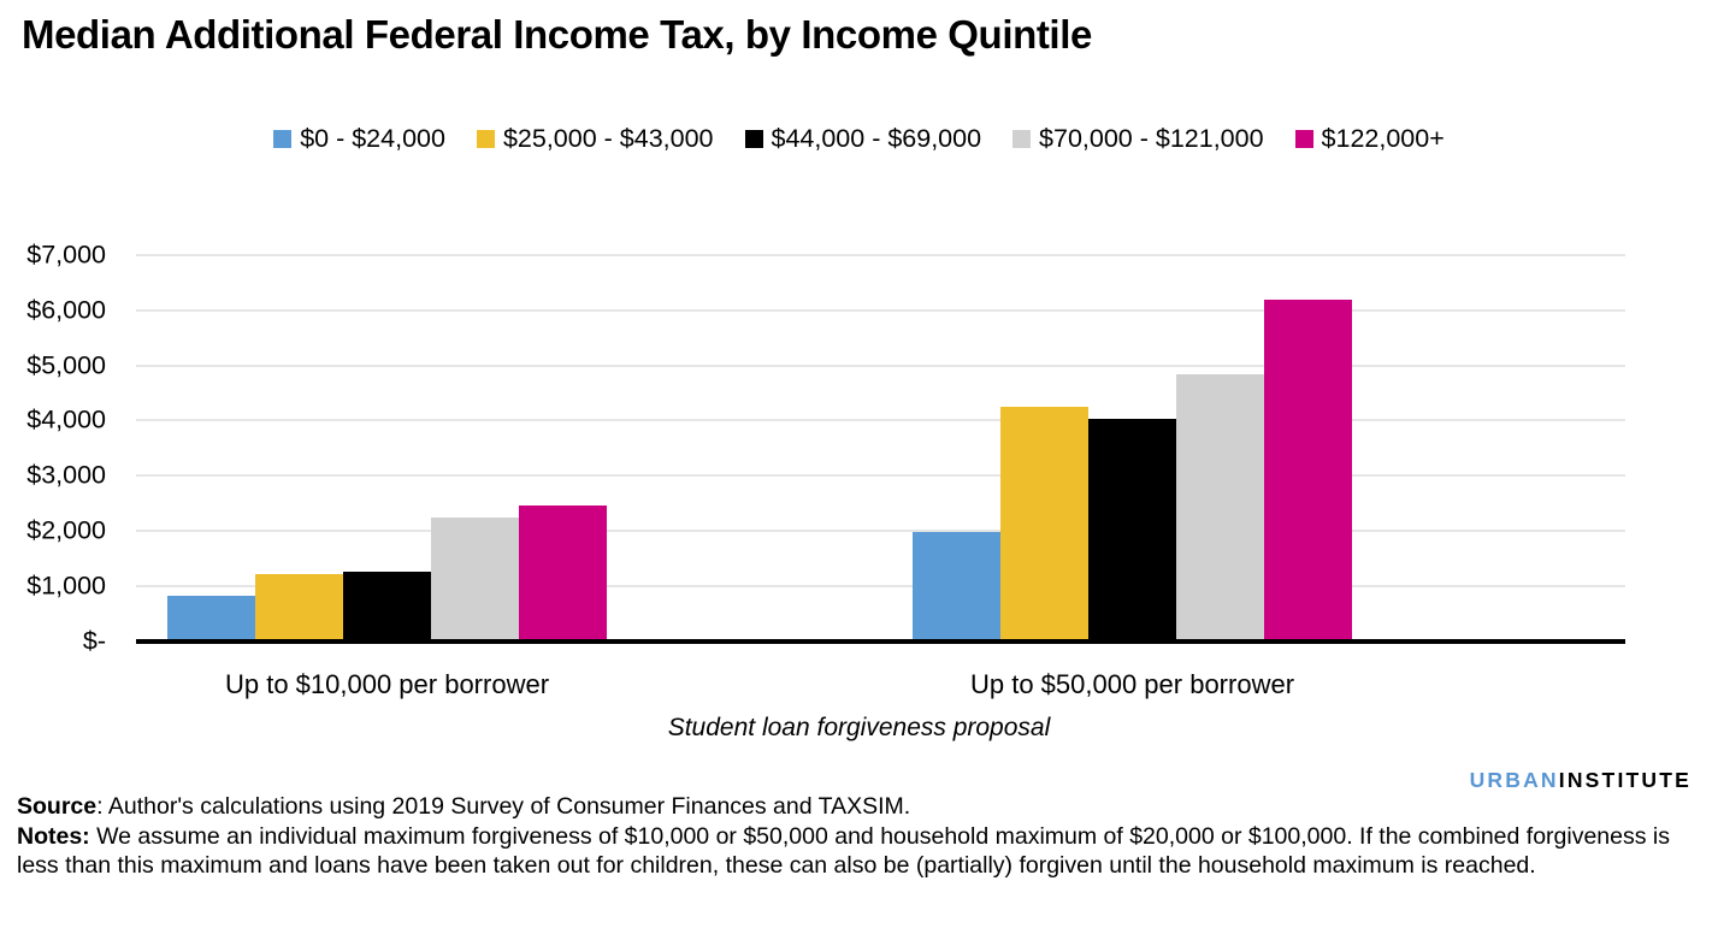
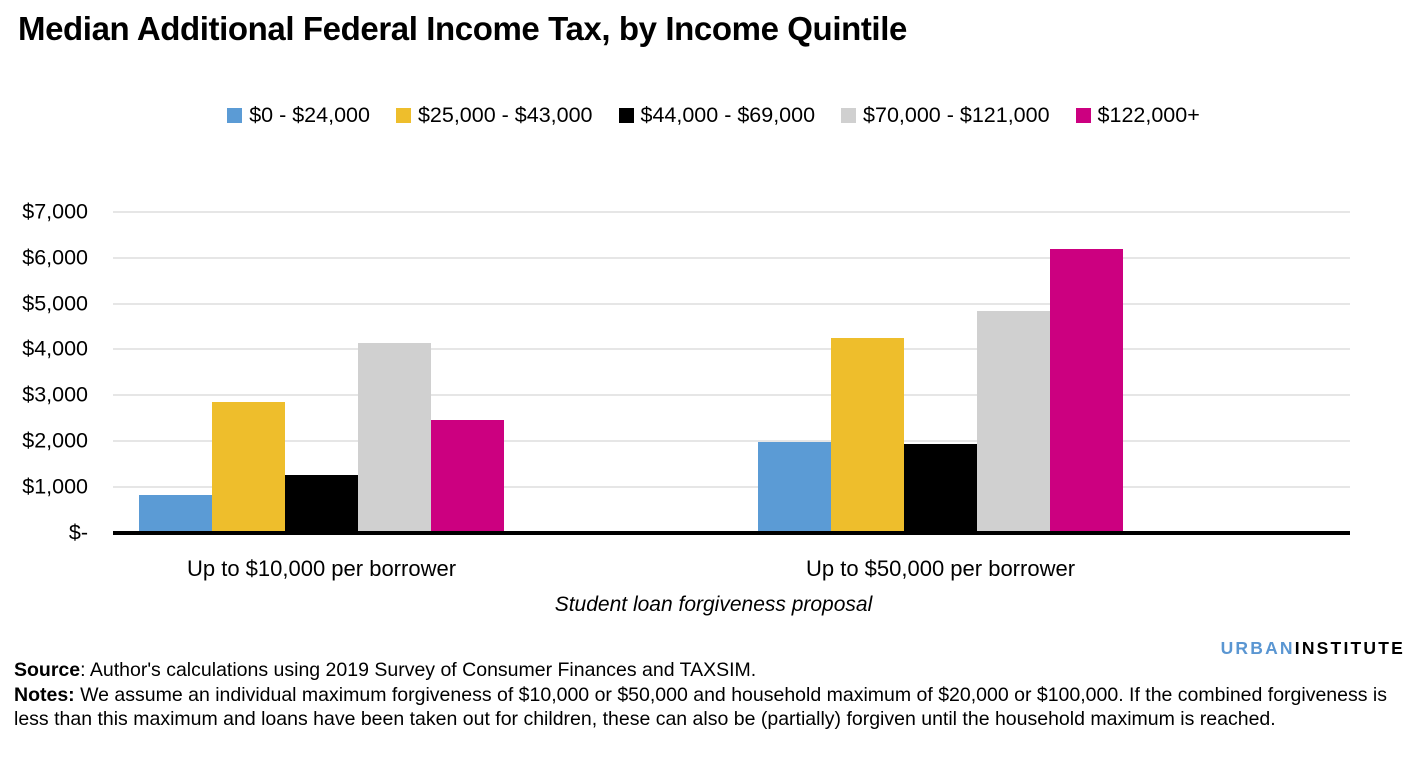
$25,000 - $43,000/Up to $10,000 per borrower: $1200 -> $2800
$70,000 - $121,000/Up to $10,000 per borrower: $2200 -> $4100
$44,000 - $69,000/Up to $50,000 per borrower: $4000 -> $1900
